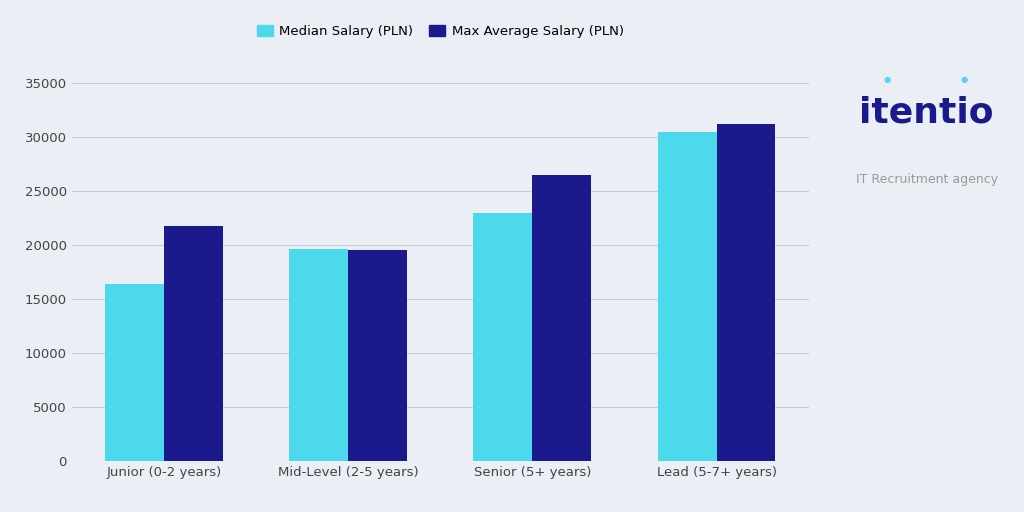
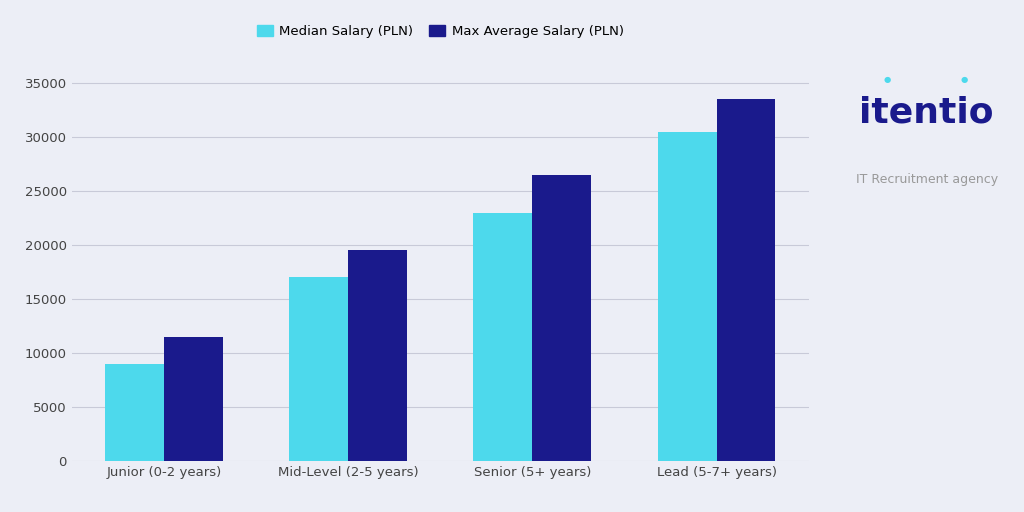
Median Salary (PLN)/Junior (0-2 years): 16400 -> 9000
Max Average Salary (PLN)/Junior (0-2 years): 21800 -> 11500
Median Salary (PLN)/Mid-Level (2-5 years): 19600 -> 17000
Max Average Salary (PLN)/Lead (5-7+ years): 31200 -> 33500
